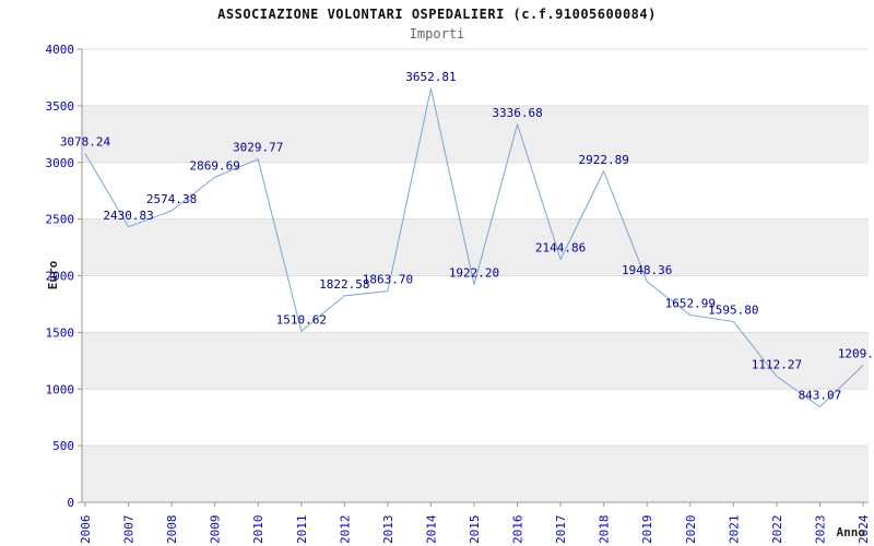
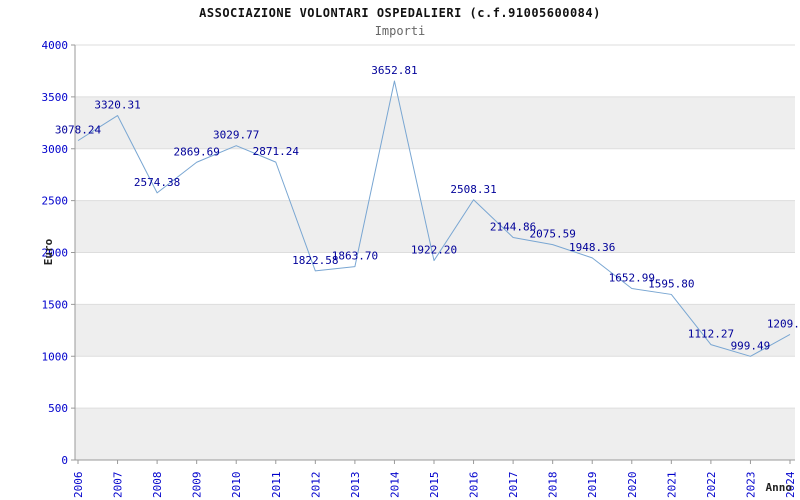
2007: 2430.83 -> 3320.31
2011: 1510.62 -> 2871.24
2016: 3336.68 -> 2508.31
2018: 2922.89 -> 2075.59
2023: 843.07 -> 999.49
